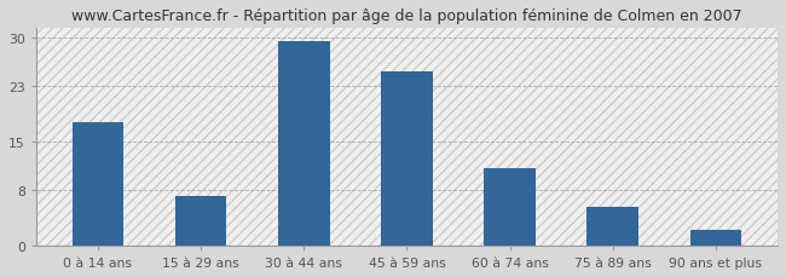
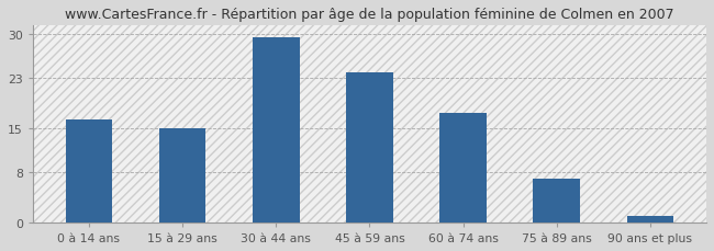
0 à 14 ans: 17.8 -> 16.5
15 à 29 ans: 7.2 -> 15.0
45 à 59 ans: 25.2 -> 24.0
60 à 74 ans: 11.2 -> 17.5
75 à 89 ans: 5.6 -> 7.0
90 ans et plus: 2.2 -> 1.0
